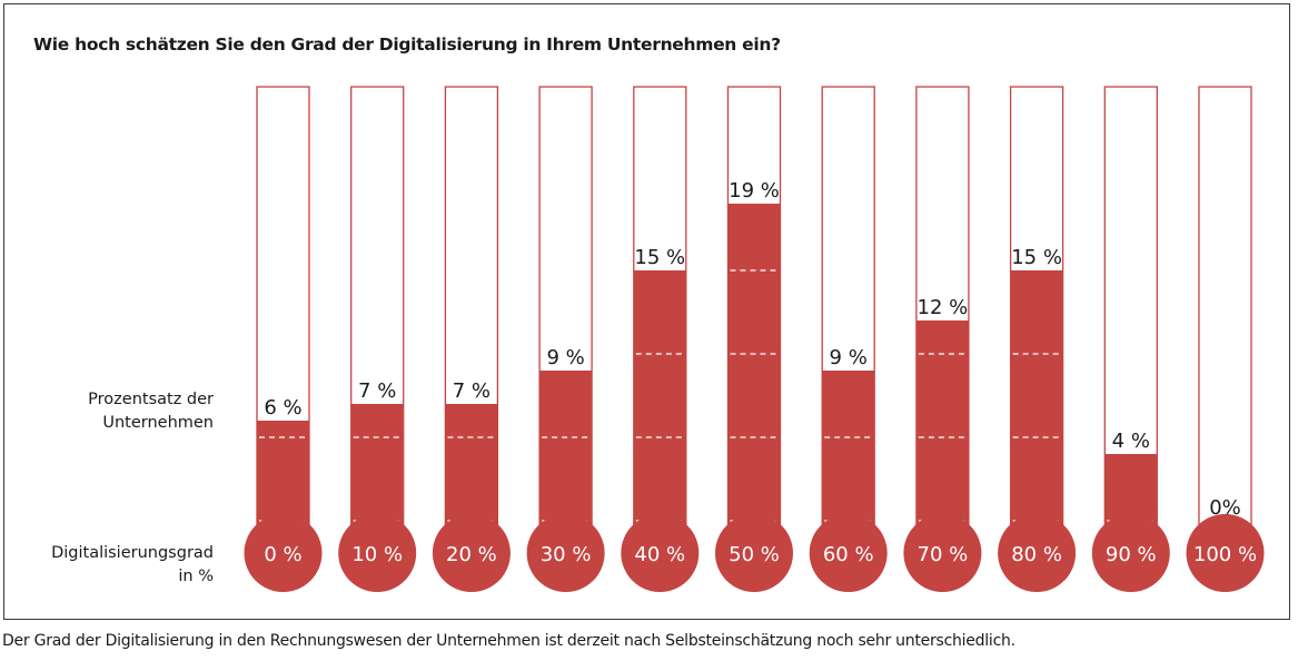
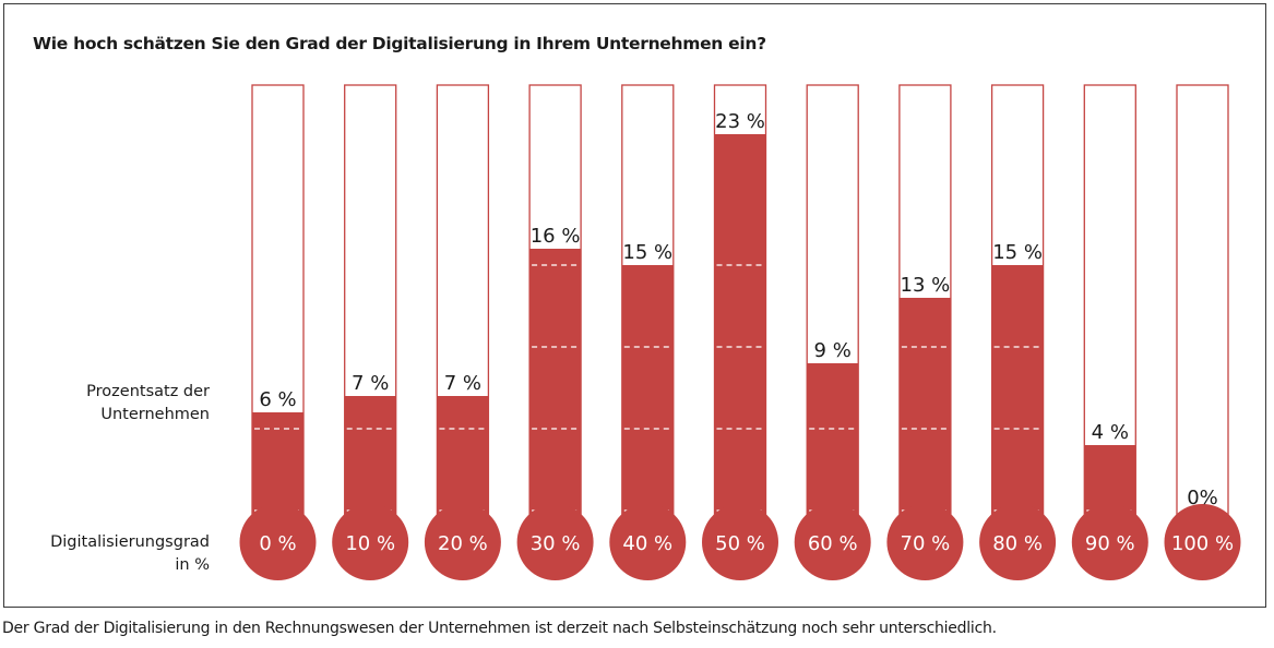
30 %: 9 -> 16
50 %: 19 -> 23
70 %: 12 -> 13
